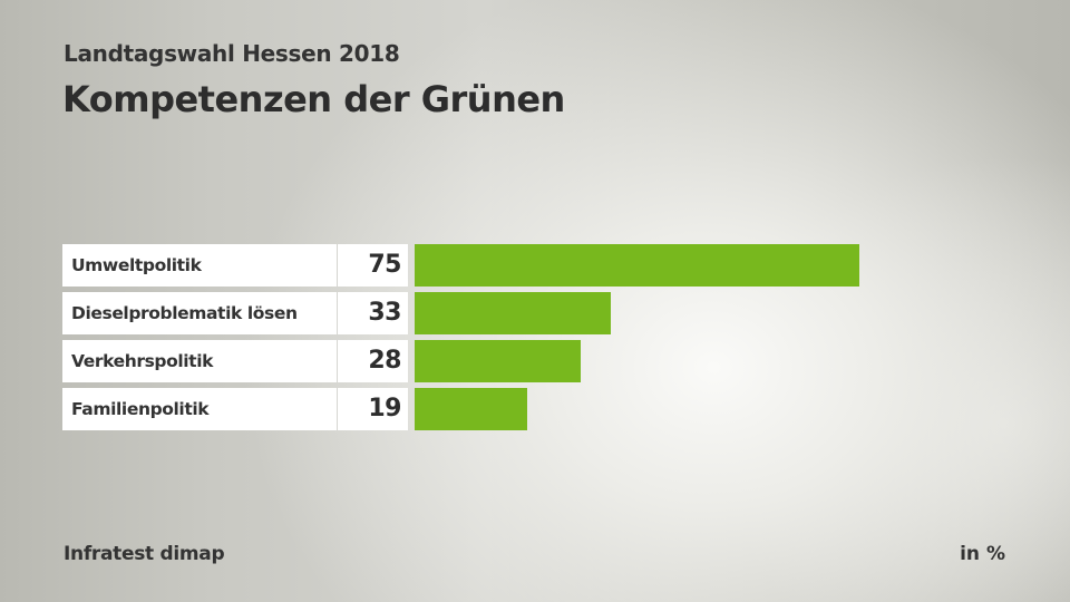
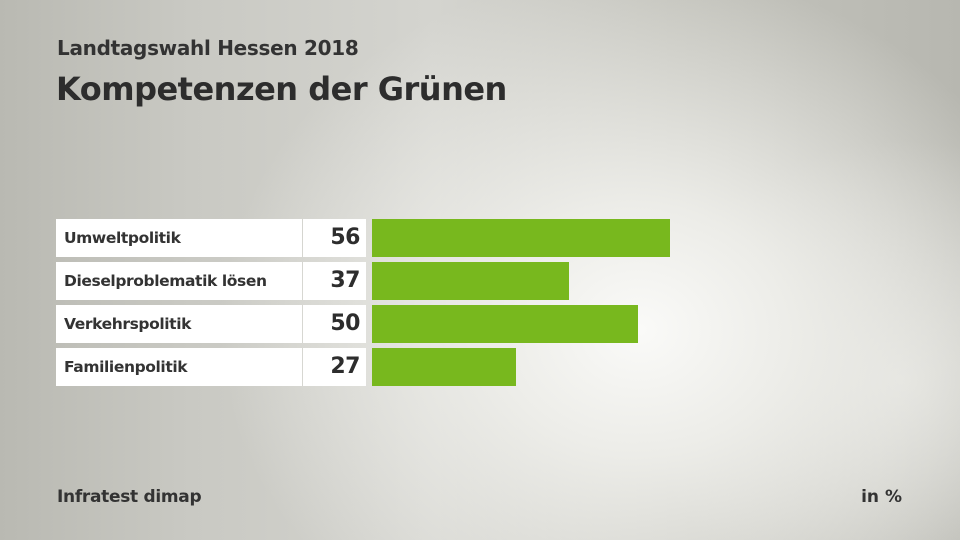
Umweltpolitik: 75 -> 56
Dieselproblematik lösen: 33 -> 37
Verkehrspolitik: 28 -> 50
Familienpolitik: 19 -> 27
